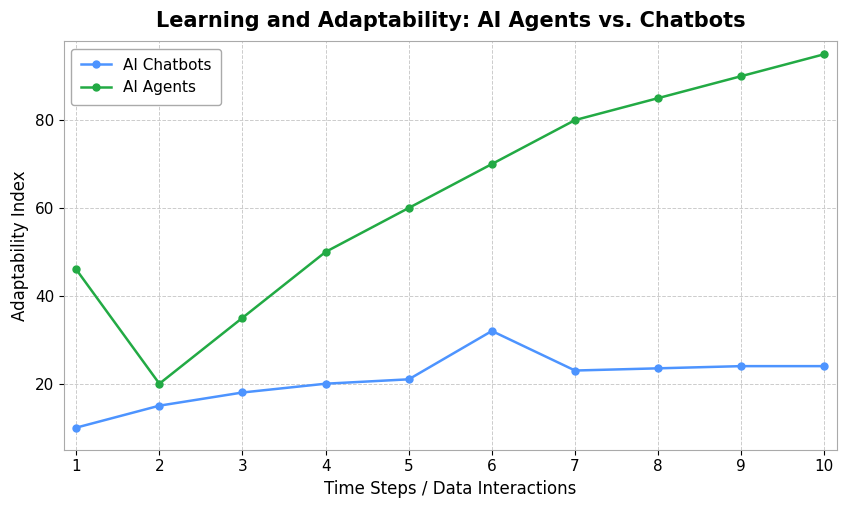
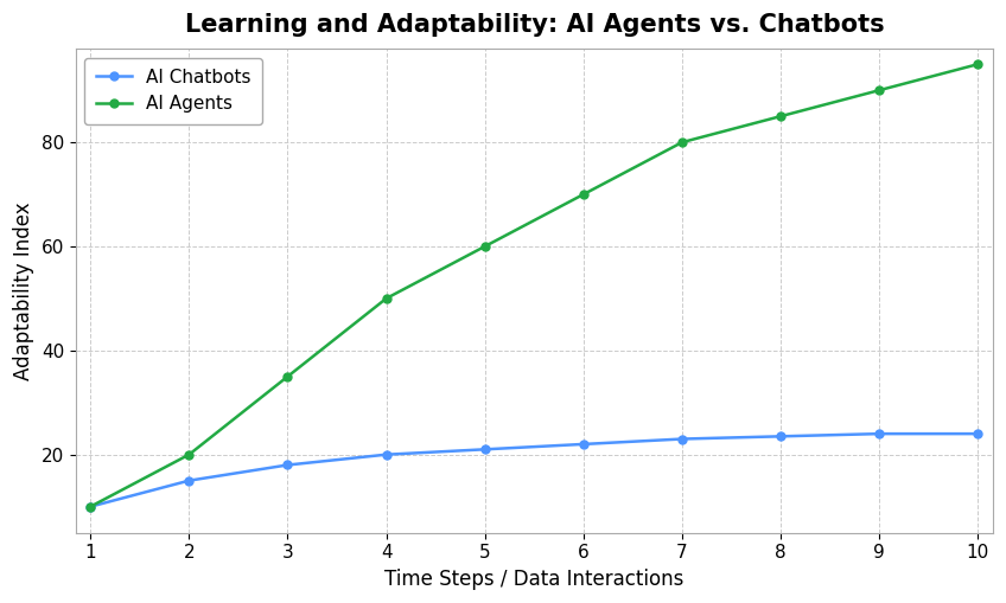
AI Agents/1: 46 -> 10
AI Chatbots/6: 32.0 -> 22.0
